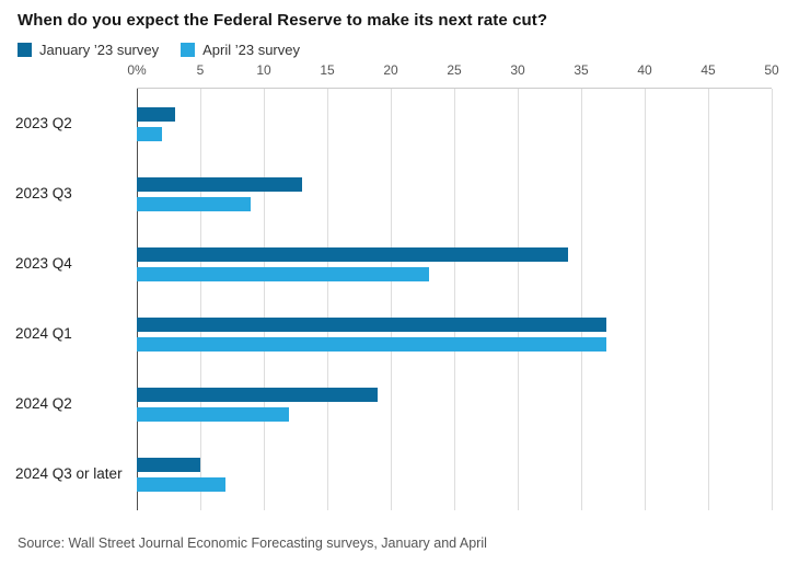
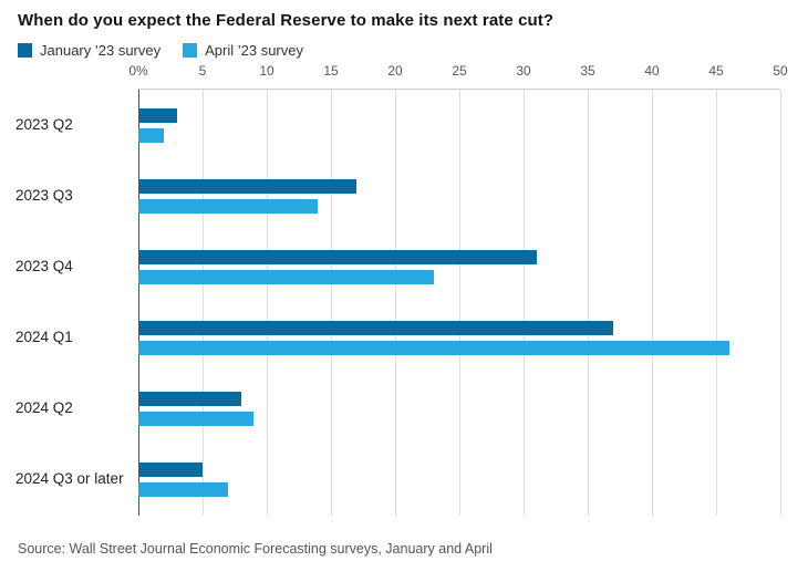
January ’23 survey/2023 Q3: 13 -> 17
April ’23 survey/2023 Q3: 9 -> 14
January ’23 survey/2023 Q4: 34 -> 31
April ’23 survey/2024 Q1: 37 -> 46
January ’23 survey/2024 Q2: 19 -> 8
April ’23 survey/2024 Q2: 12 -> 9
